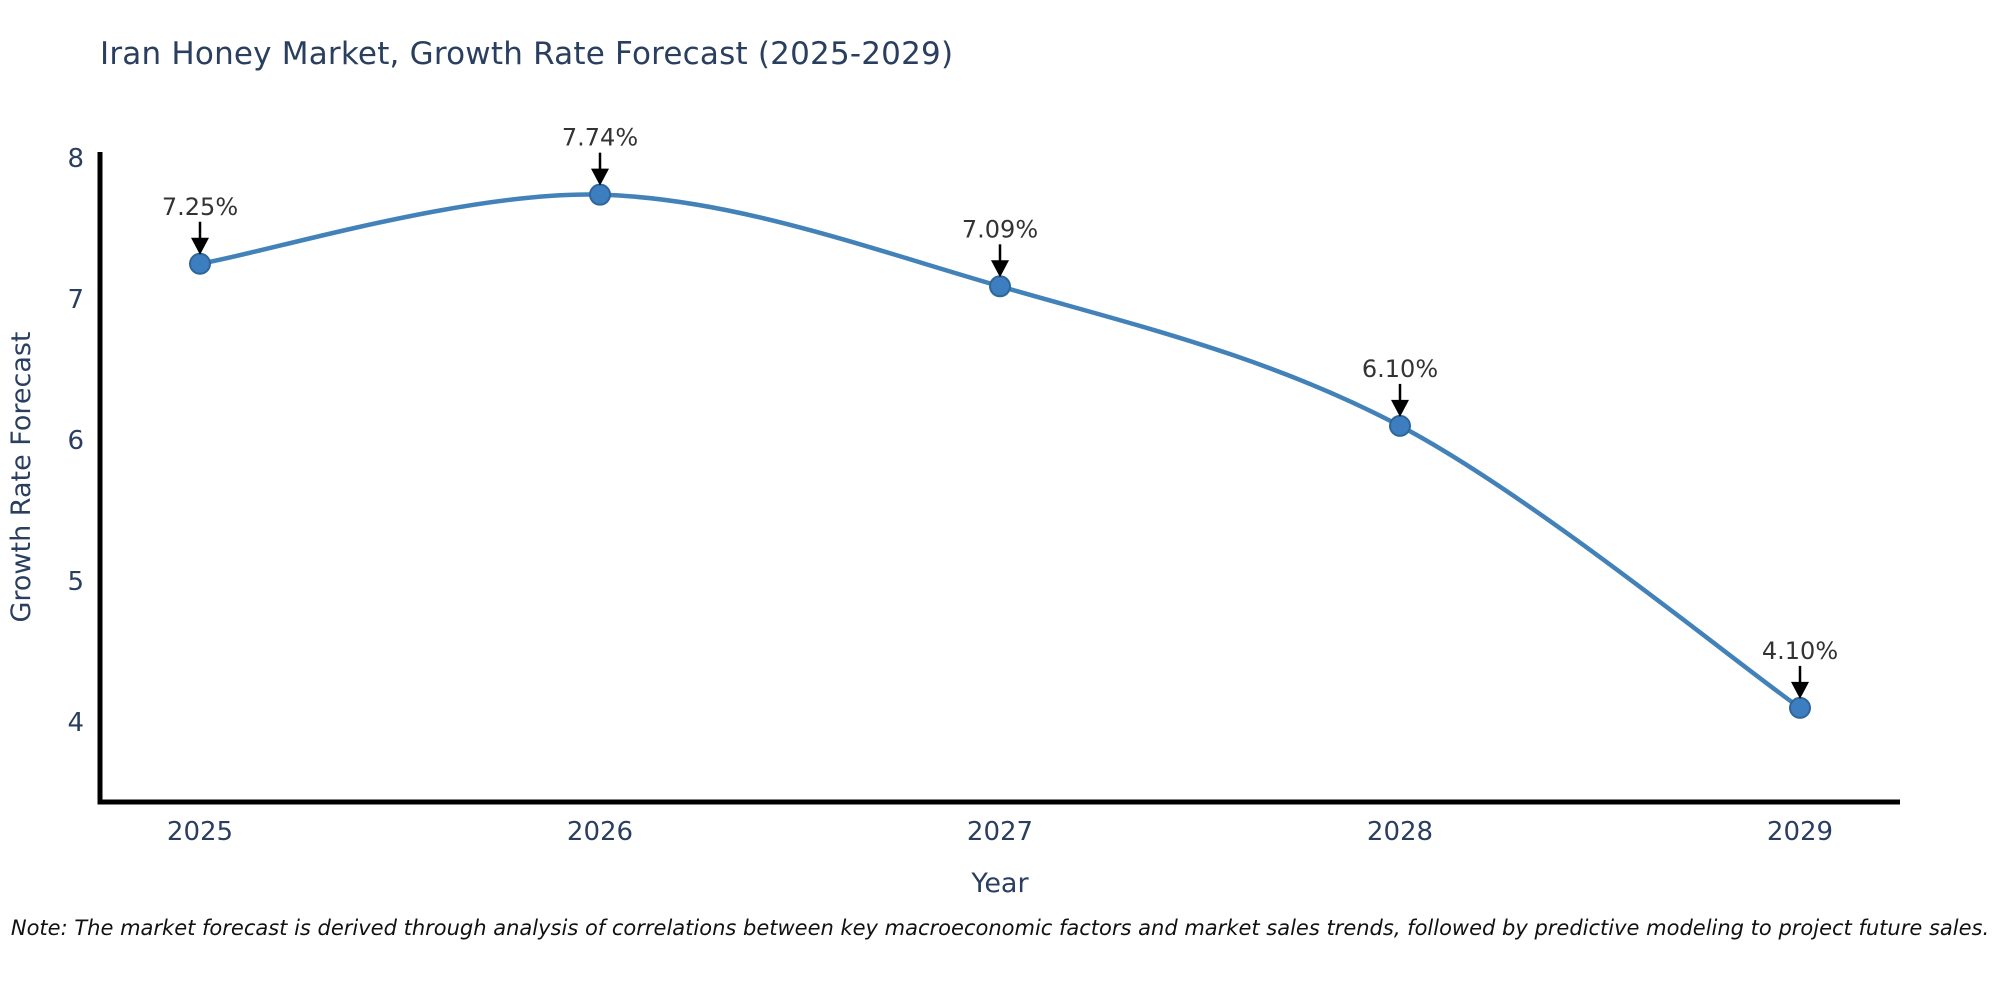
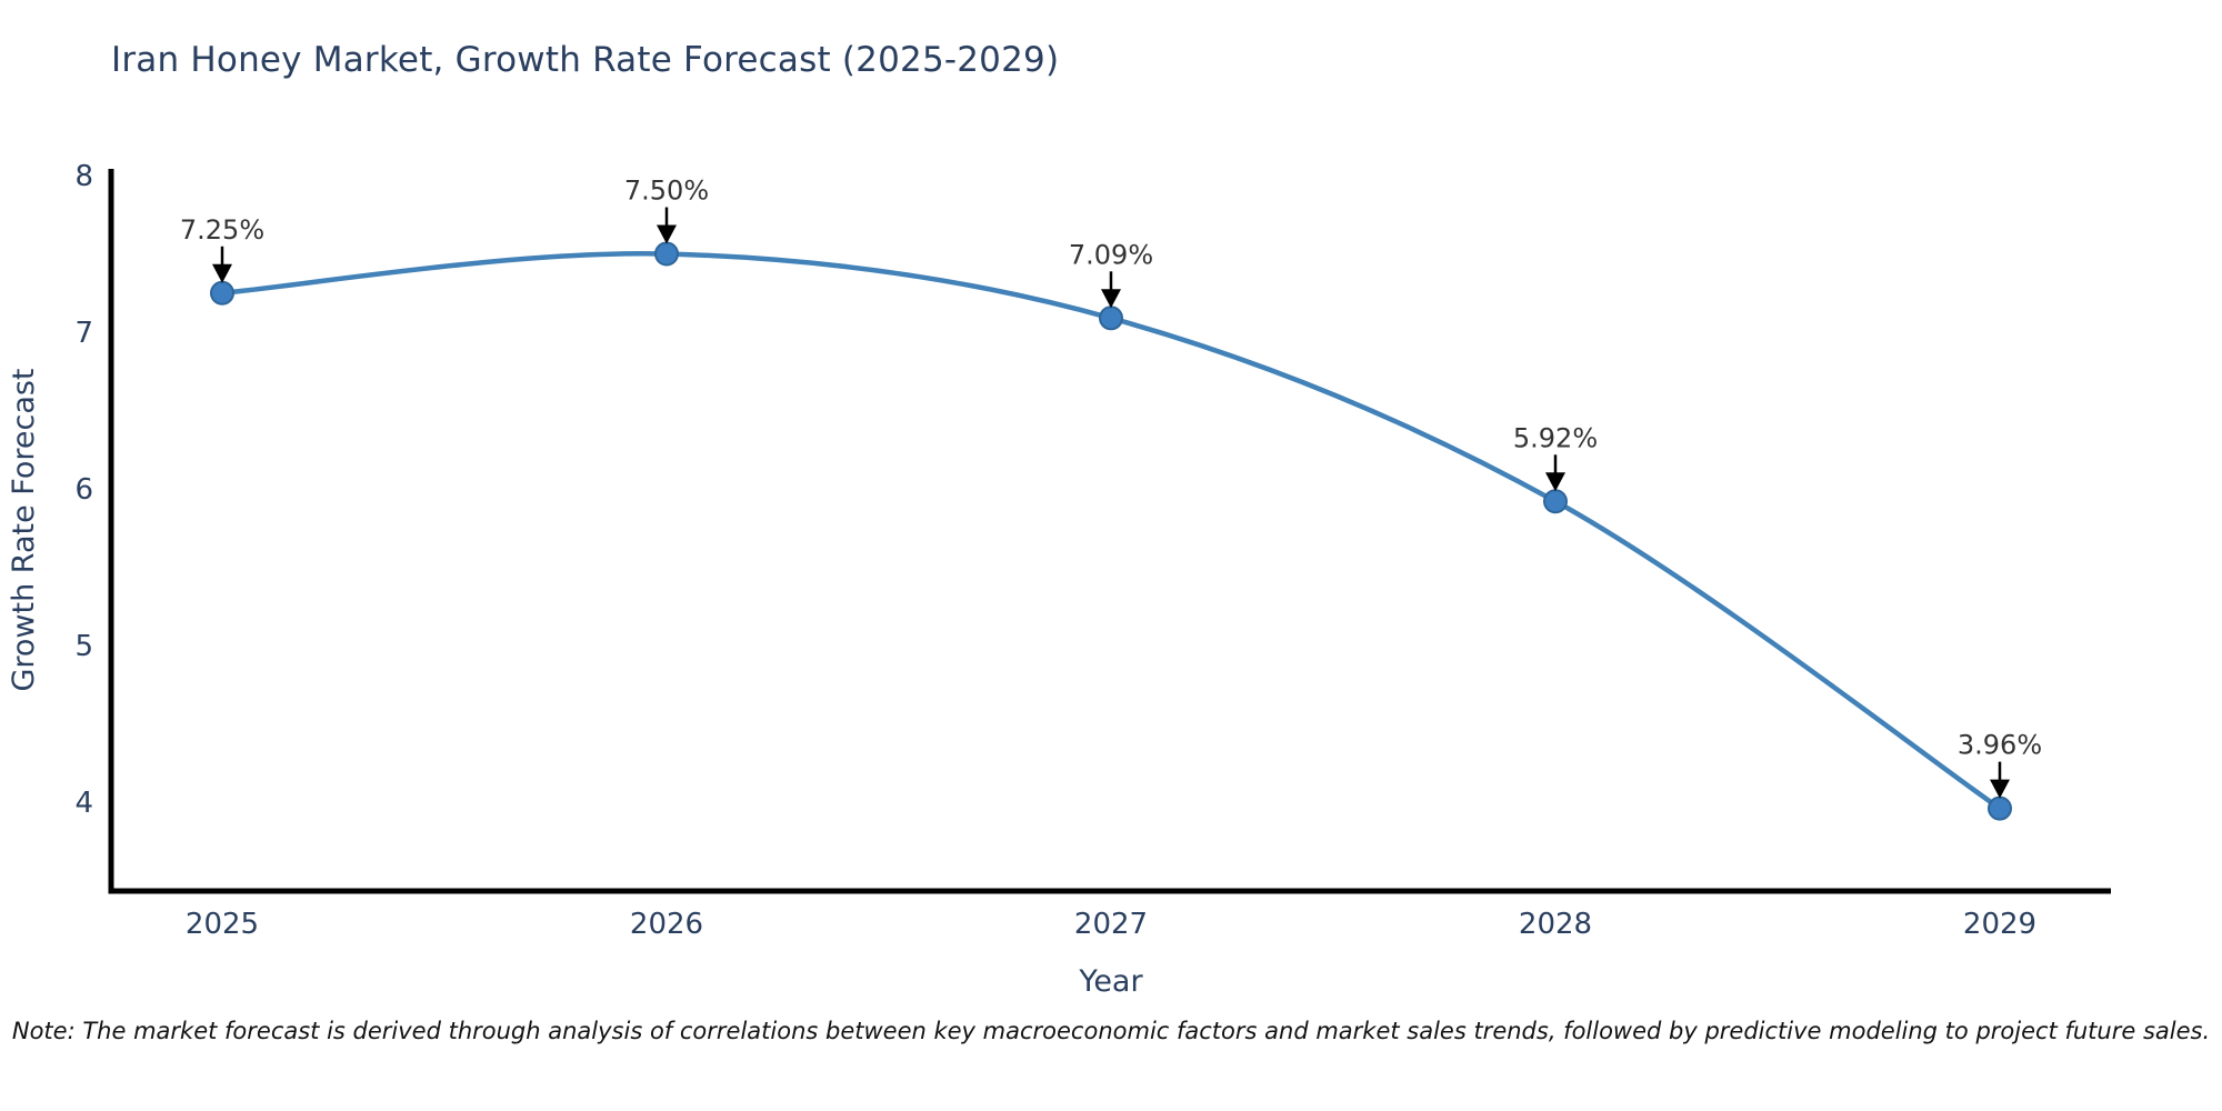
2026: 7.74% -> 7.50%
2028: 6.10% -> 5.92%
2029: 4.10% -> 3.96%
